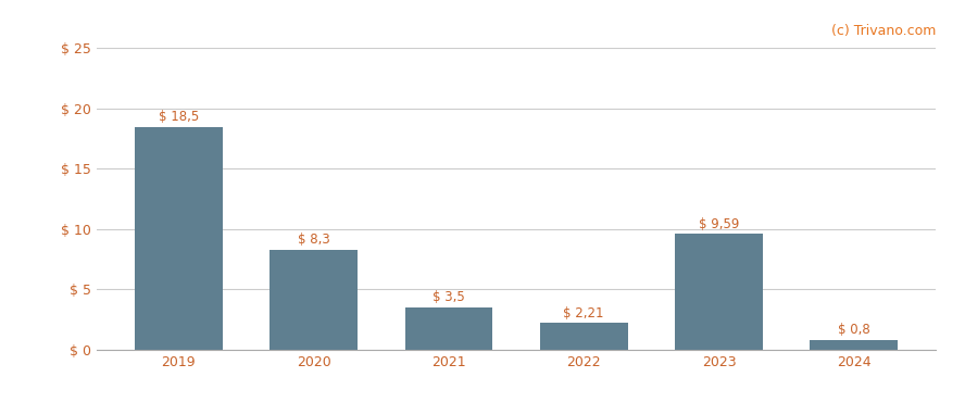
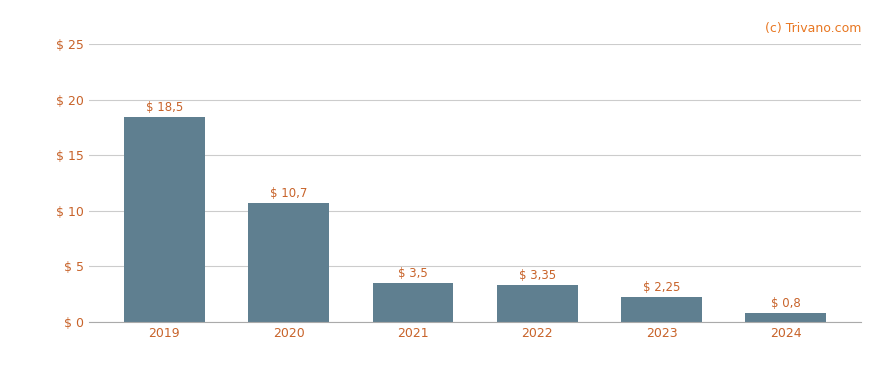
2020: 8,3 -> 10,7
2022: 2,21 -> 3,35
2023: 9,59 -> 2,25
